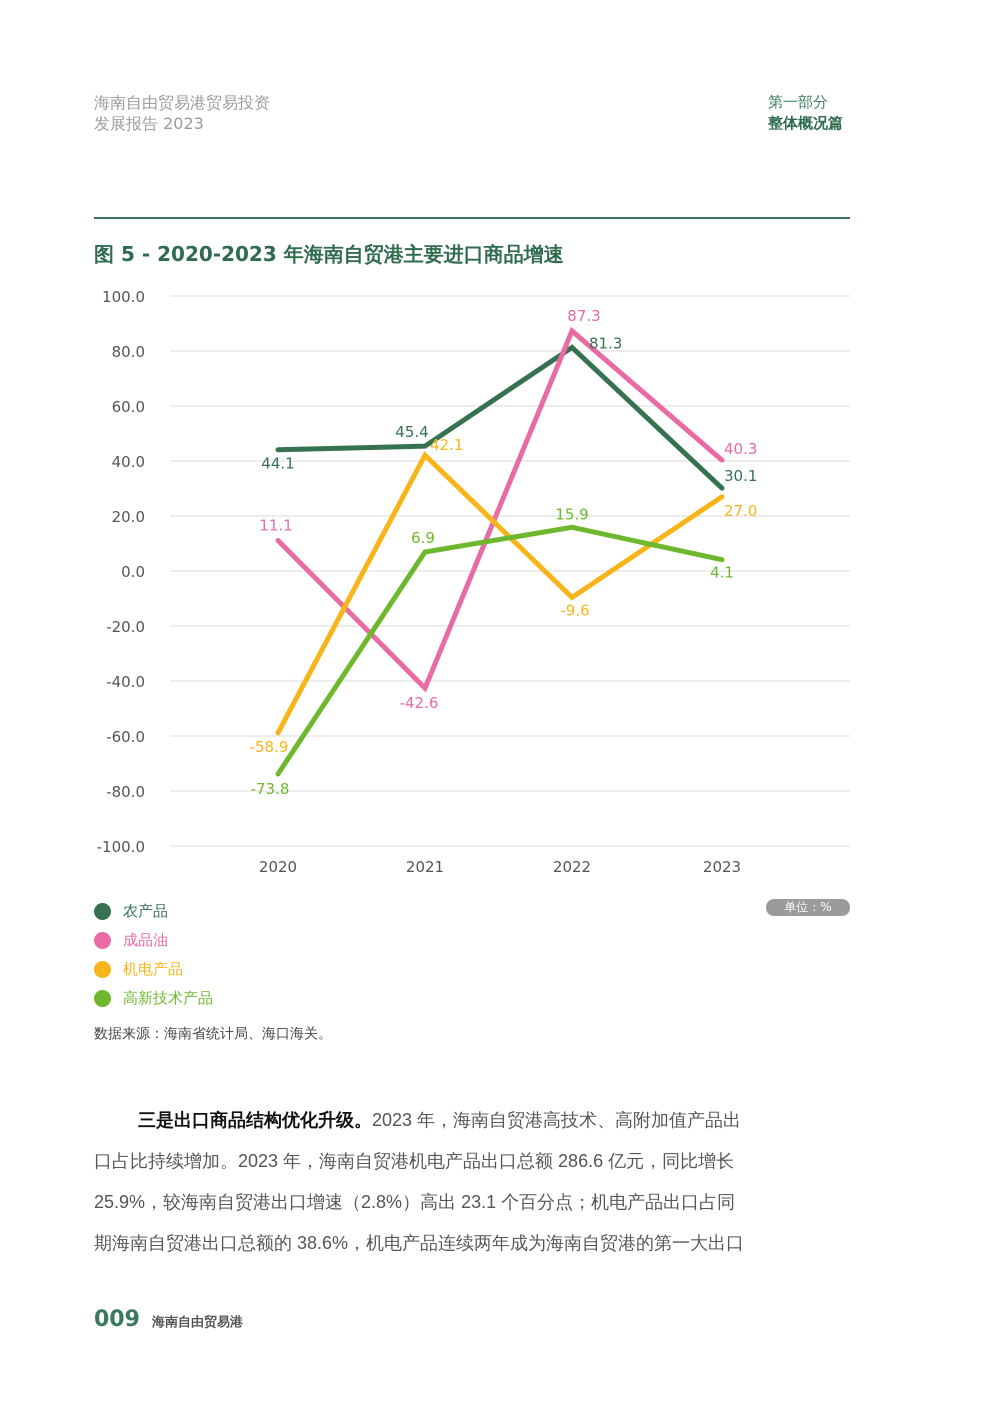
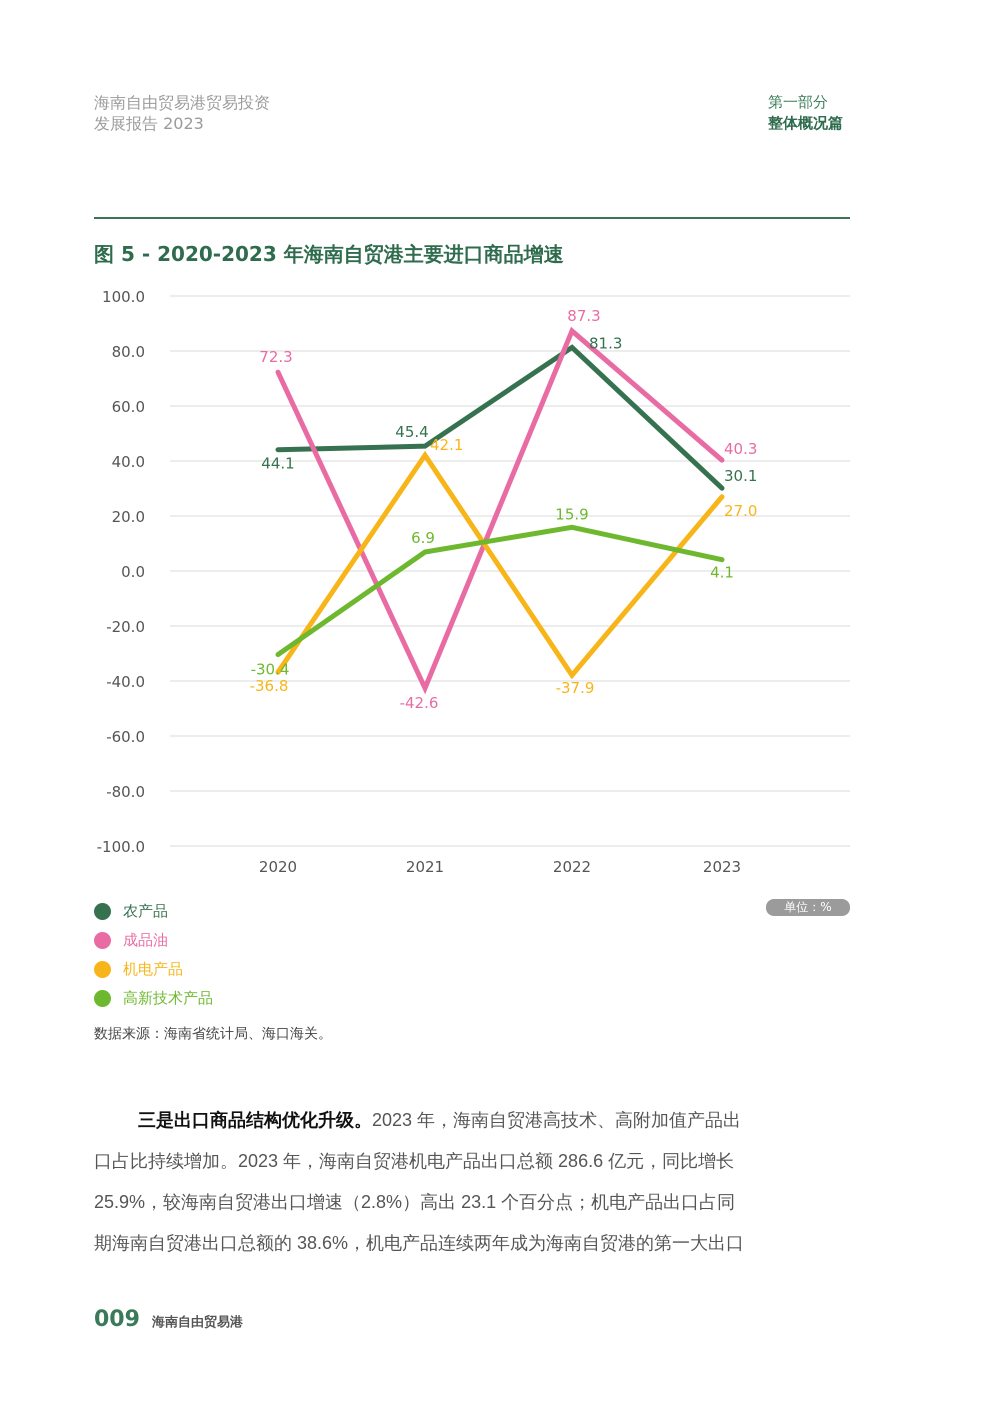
成品油/2020: 11.1 -> 72.3
机电产品/2020: -58.9 -> -36.8
高新技术产品/2020: -73.8 -> -30.4
机电产品/2022: -9.6 -> -37.9
